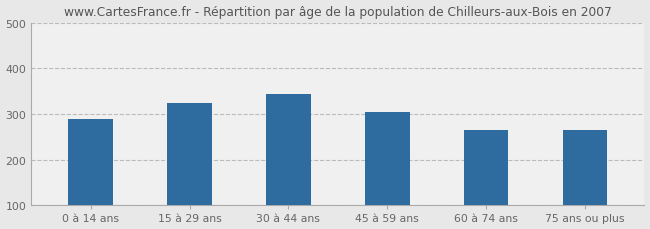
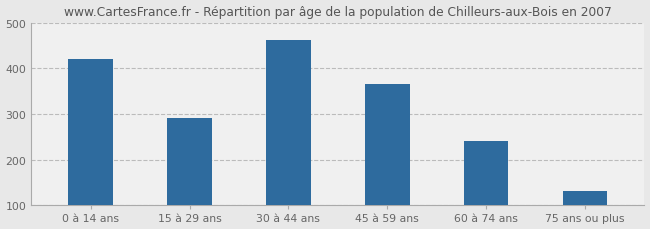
0 à 14 ans: 290 -> 420
15 à 29 ans: 325 -> 292
30 à 44 ans: 345 -> 463
45 à 59 ans: 305 -> 365
60 à 74 ans: 265 -> 240
75 ans ou plus: 265 -> 132
